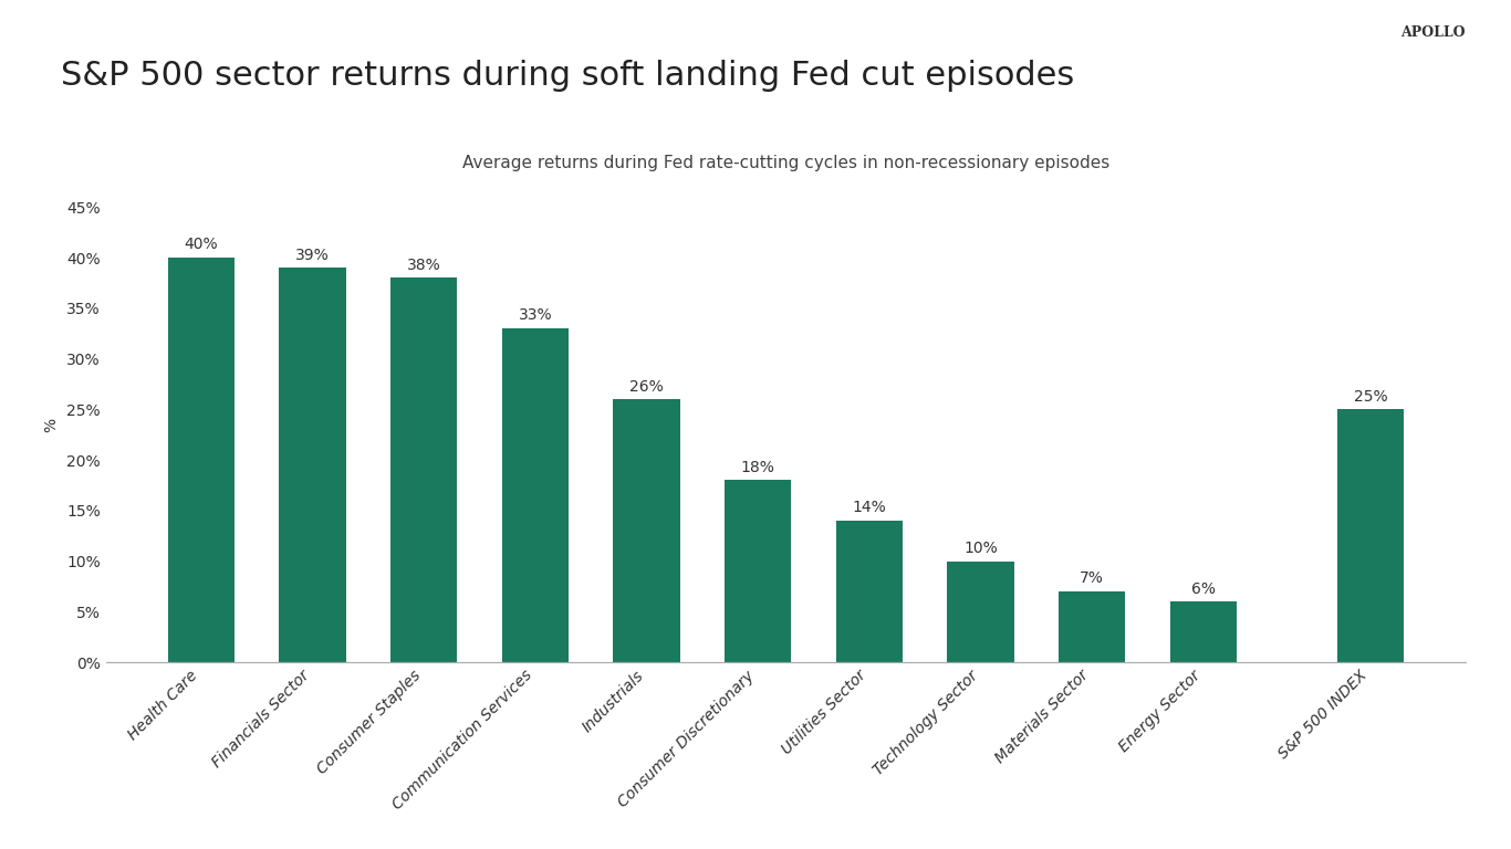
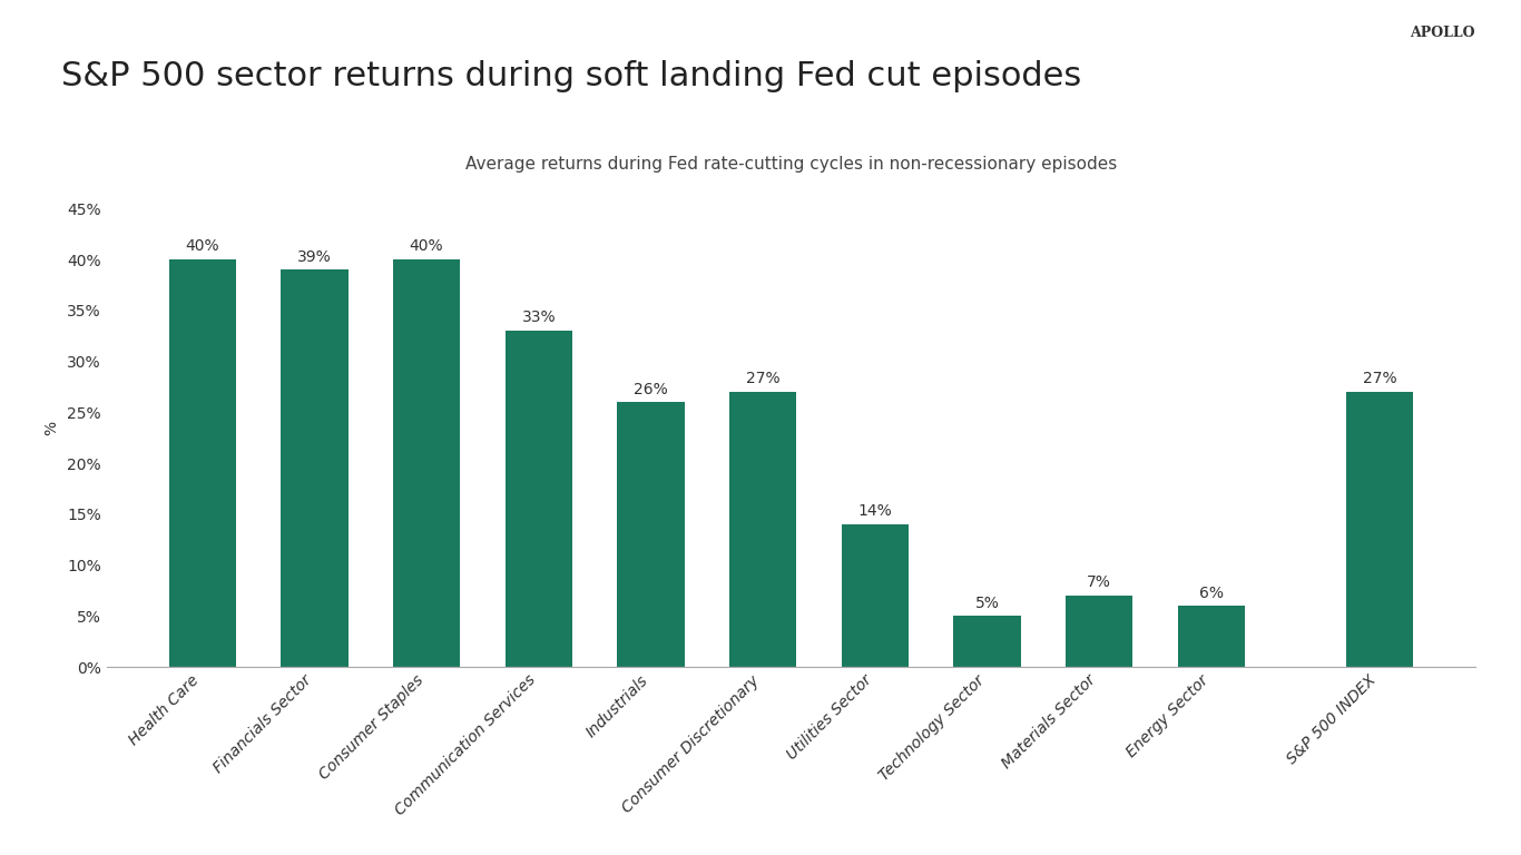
Consumer Staples: 38% -> 40%
Consumer Discretionary: 18% -> 27%
Technology Sector: 10% -> 5%
S&P 500 INDEX: 25% -> 27%
